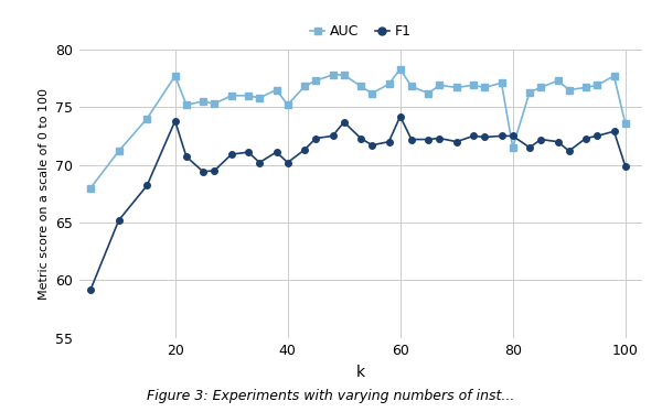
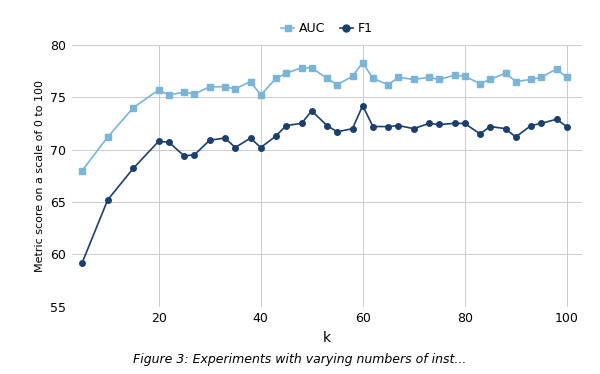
AUC/20: 77.7 -> 75.7
F1/20: 73.8 -> 70.8
AUC/80: 71.5 -> 77.0
AUC/100: 73.6 -> 76.9
F1/100: 69.9 -> 72.2
